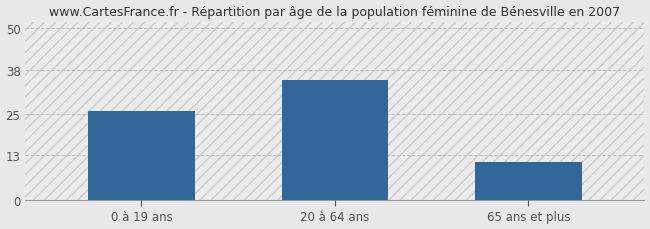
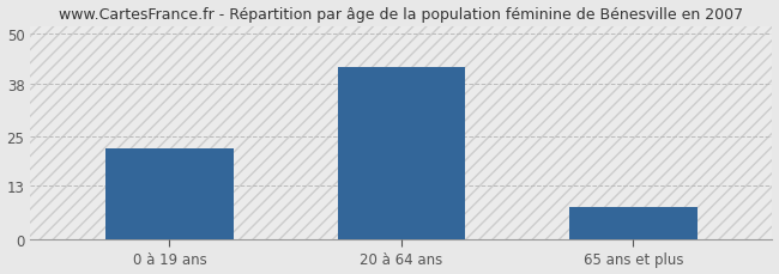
0 à 19 ans: 26 -> 22
20 à 64 ans: 35 -> 42
65 ans et plus: 11 -> 8
